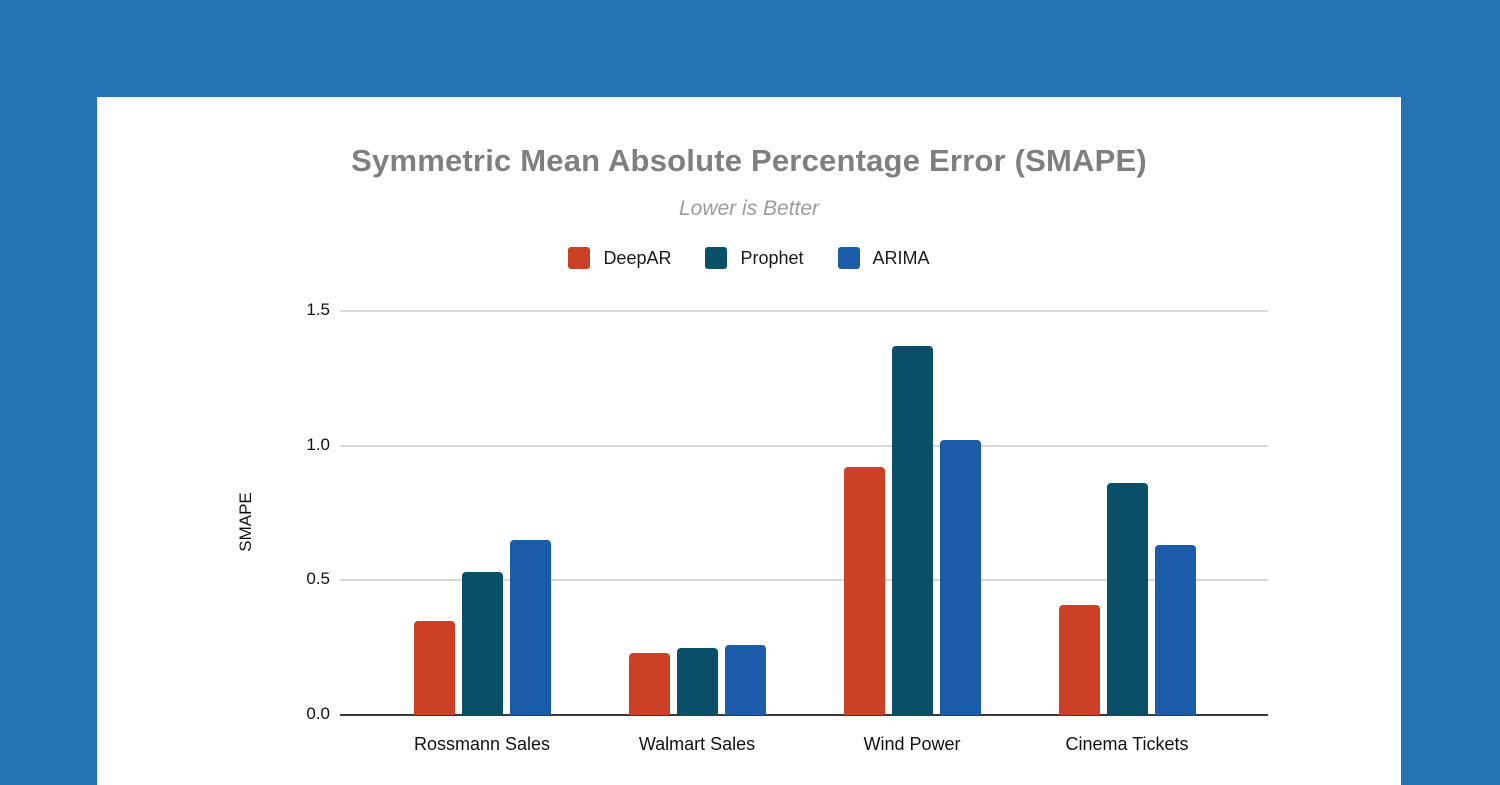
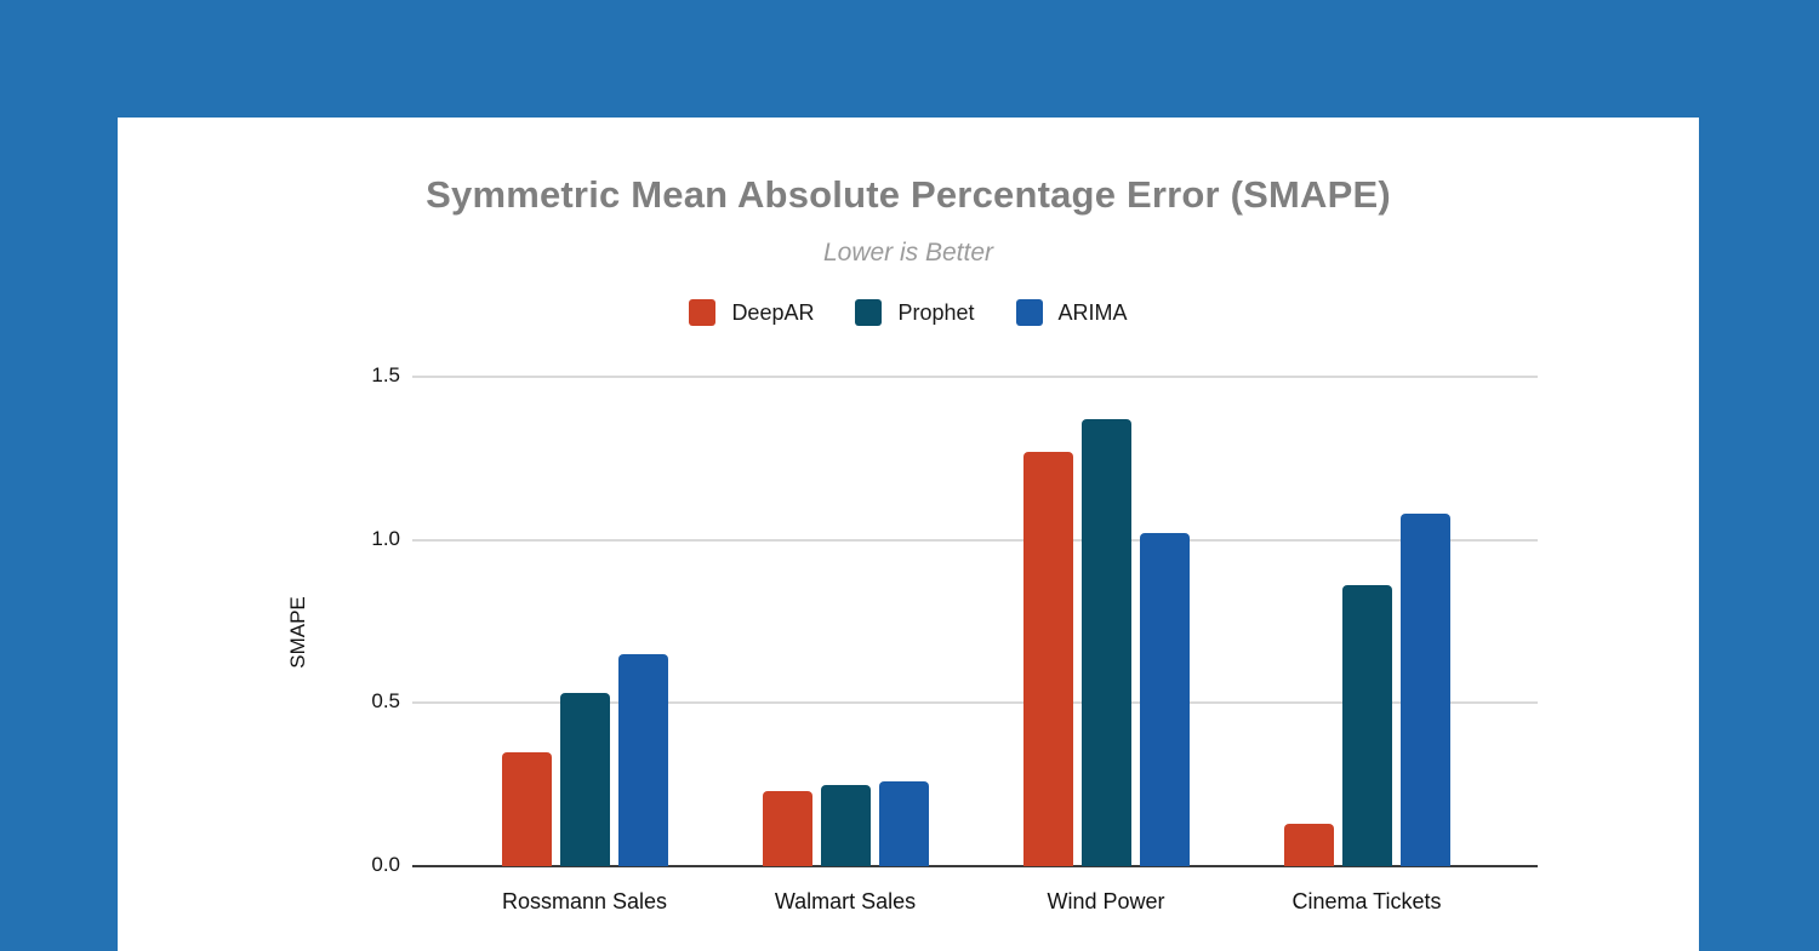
DeepAR/Wind Power: 0.92 -> 1.27
DeepAR/Cinema Tickets: 0.41 -> 0.13
ARIMA/Cinema Tickets: 0.63 -> 1.08
